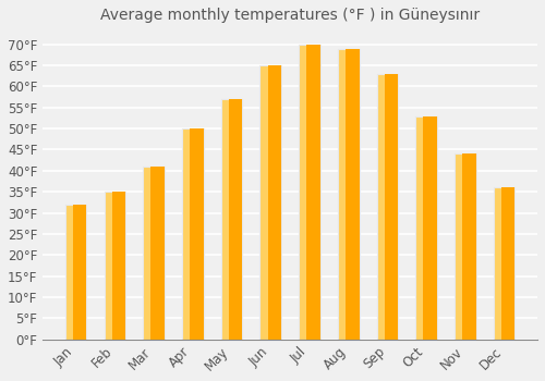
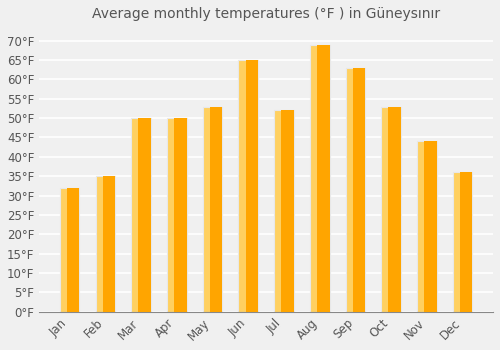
Mar: 41°F -> 50°F
May: 57°F -> 53°F
Jul: 70°F -> 52°F
